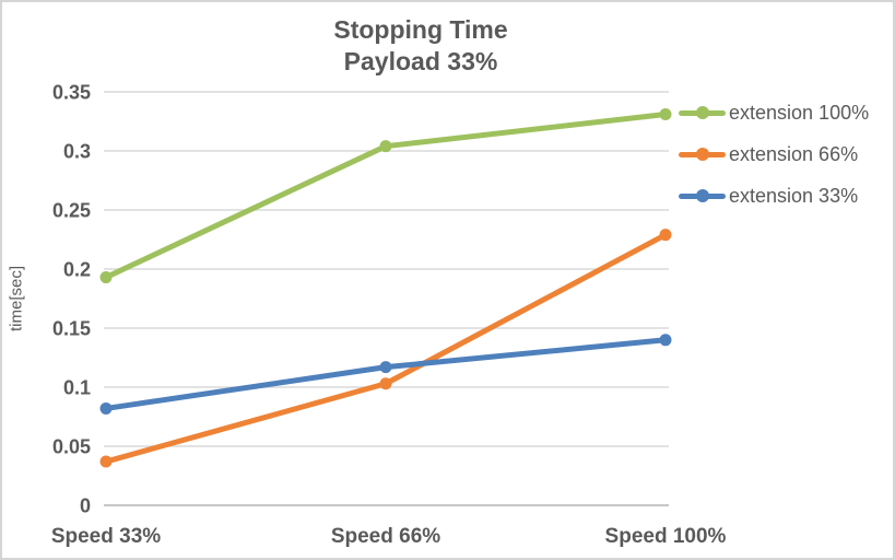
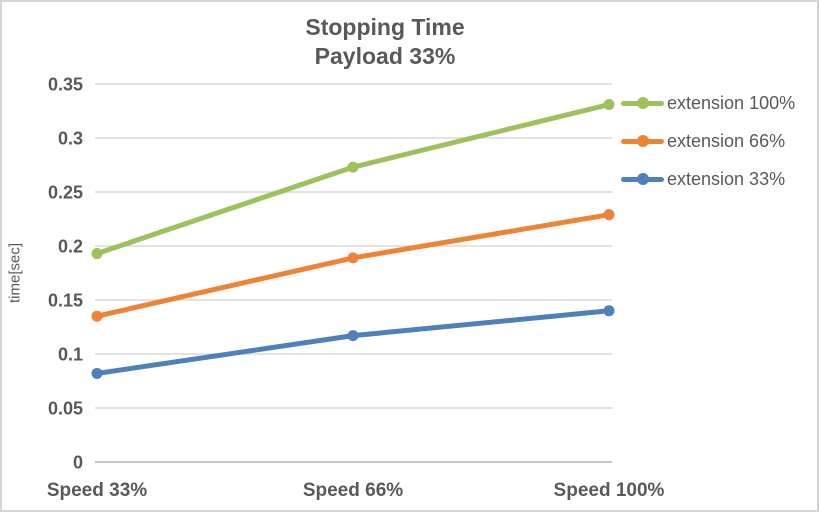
extension 66%/Speed 33%: 0.037 -> 0.135
extension 100%/Speed 66%: 0.304 -> 0.273
extension 66%/Speed 66%: 0.103 -> 0.189
